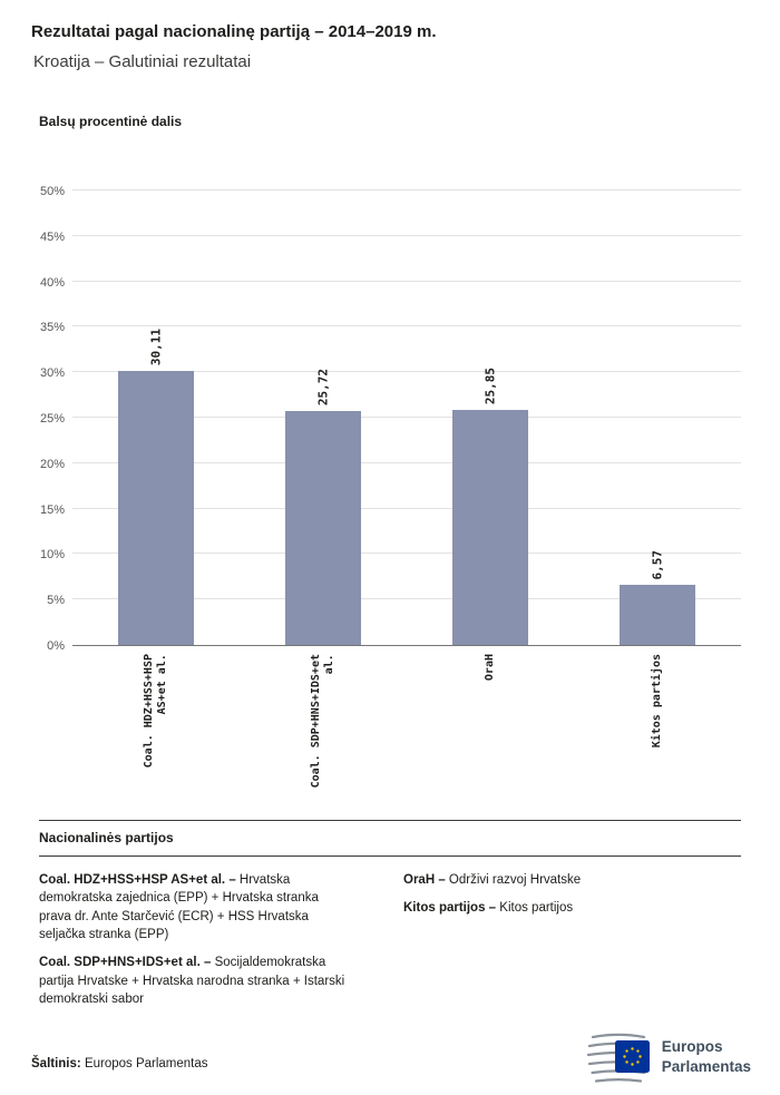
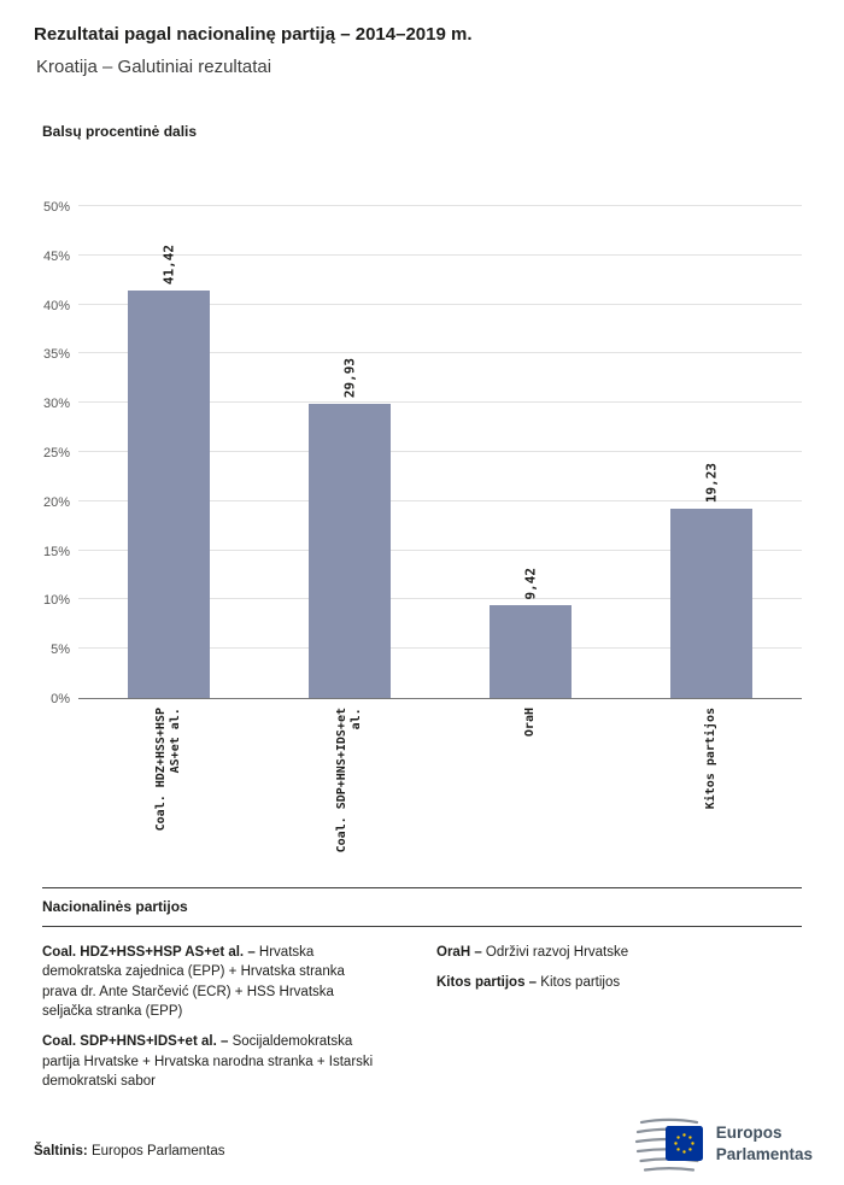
Coal. HDZ+HSS+HSP AS+et al.: 30,11 -> 41,42
Coal. SDP+HNS+IDS+et al.: 25,72 -> 29,93
OraH: 25,85 -> 9,42
Kitos partijos: 6,57 -> 19,23
